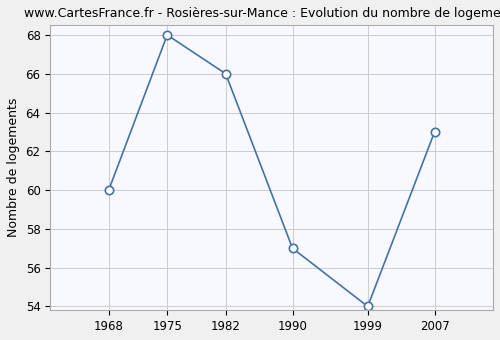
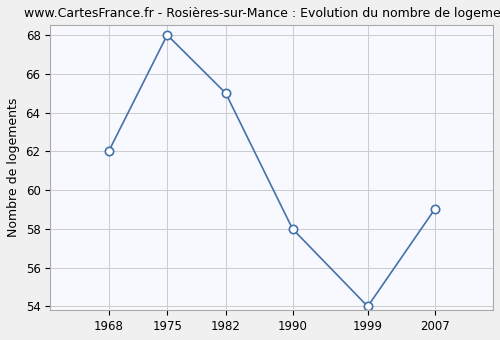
1968: 60 -> 62
1982: 66 -> 65
1990: 57 -> 58
2007: 63 -> 59
